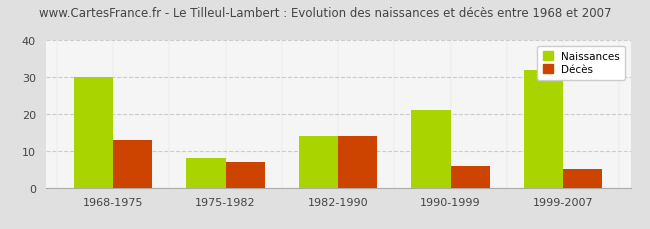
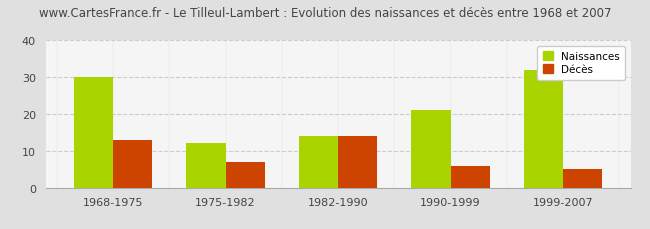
Naissances/1975-1982: 8 -> 12
